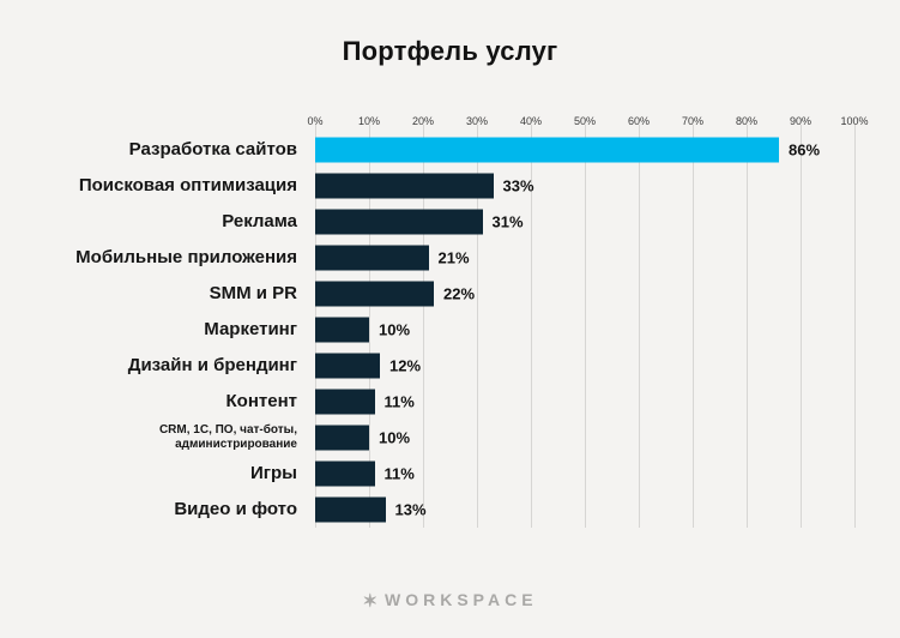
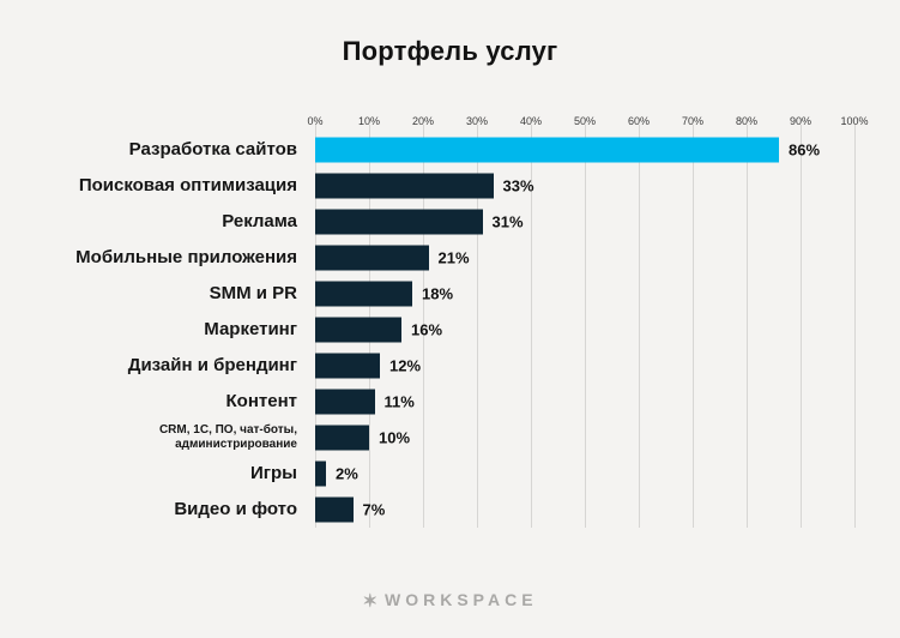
SMM и PR: 22% -> 18%
Маркетинг: 10% -> 16%
Игры: 11% -> 2%
Видео и фото: 13% -> 7%
